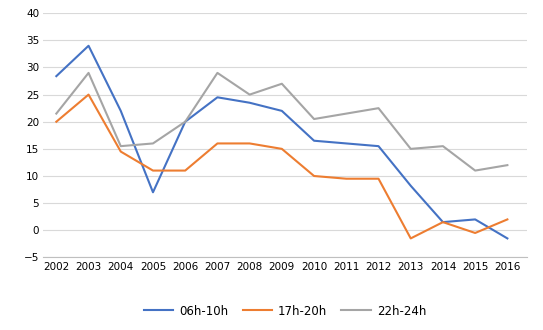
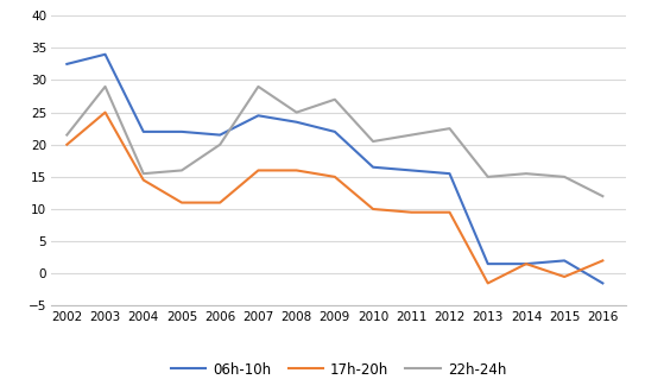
06h-10h/2002: 28.4 -> 32.5
06h-10h/2005: 7.0 -> 22.0
06h-10h/2006: 20.0 -> 21.5
06h-10h/2013: 8.2 -> 1.5
22h-24h/2015: 11.0 -> 15.0
